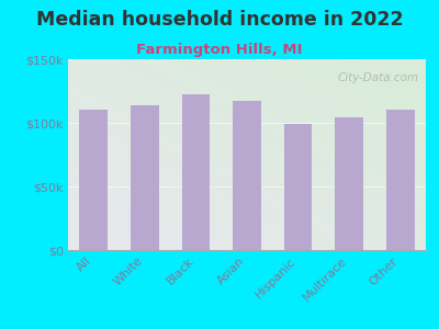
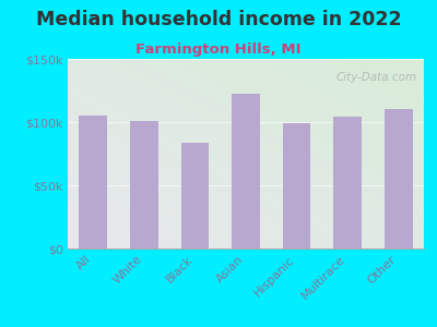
All: $110k -> $105k
White: $114k -> $101k
Black: $122k -> $84k
Asian: $117k -> $122k
